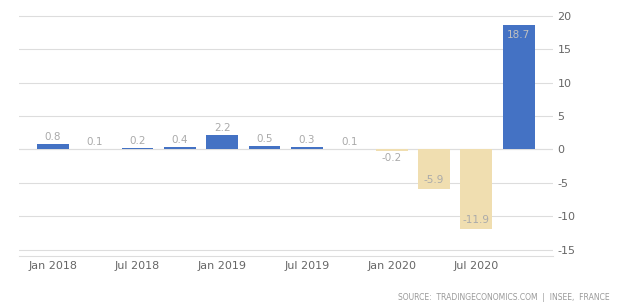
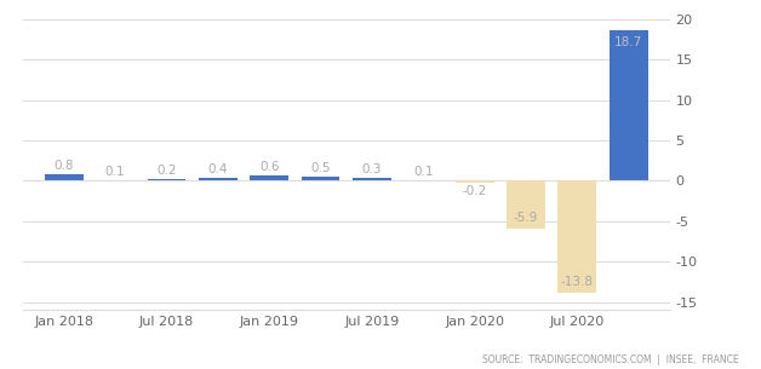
Jan 2019: 2.2 -> 0.6
Jul 2020: -11.9 -> -13.8
